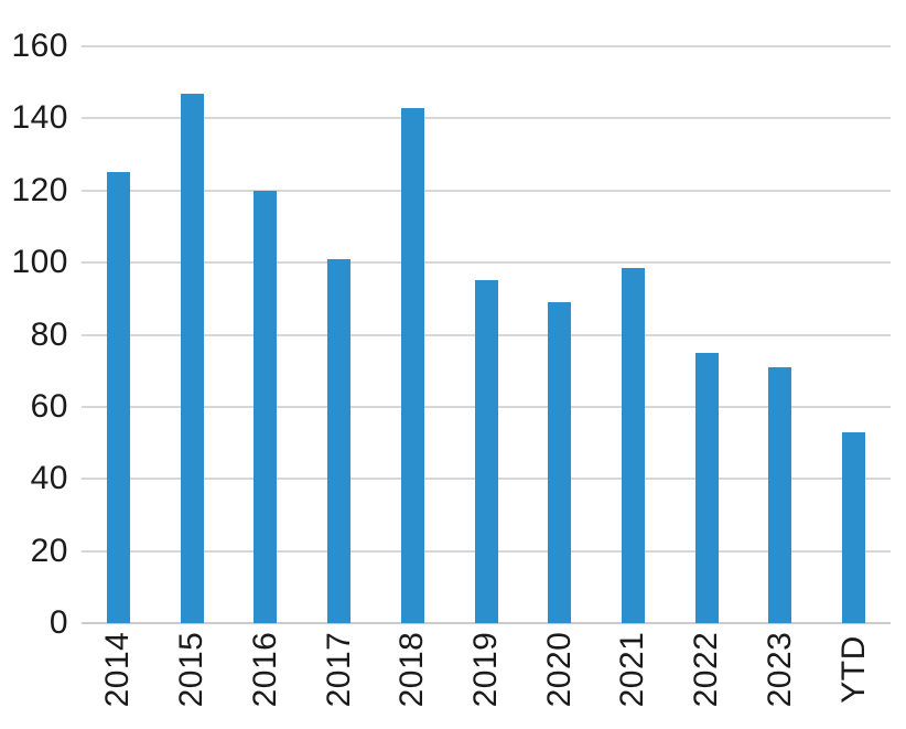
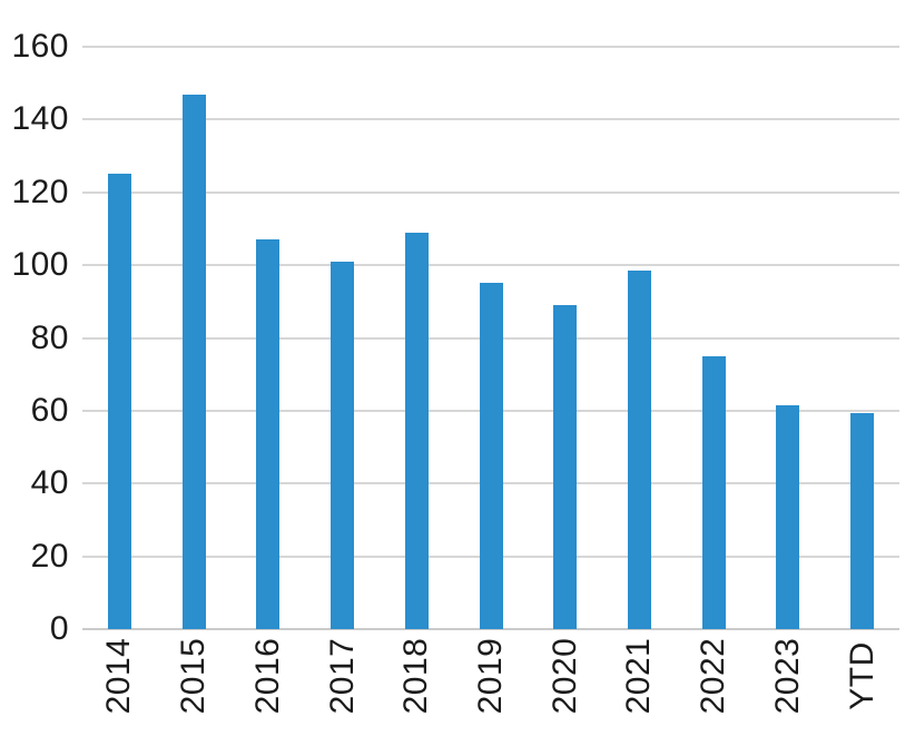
2016: 120 -> 107
2018: 143 -> 109
2023: 71 -> 62
YTD: 53 -> 60
